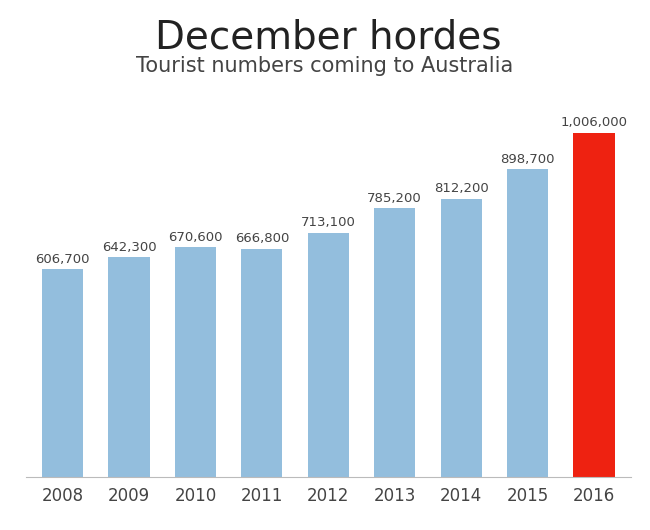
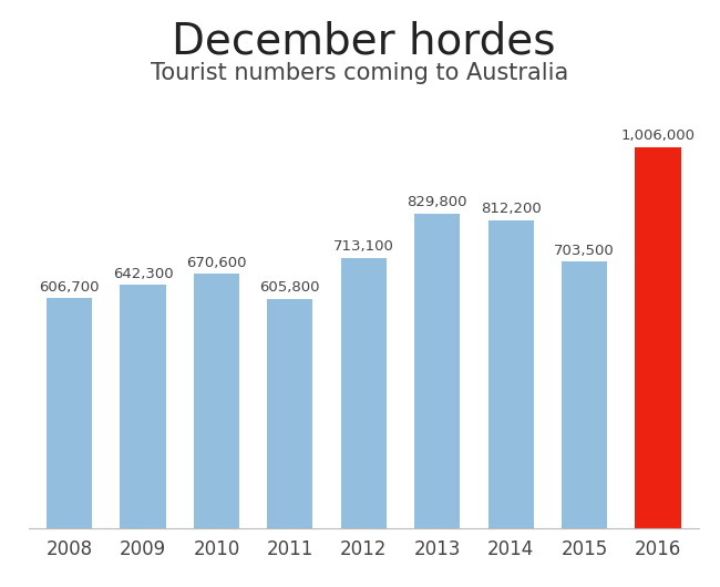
2011: 666,800 -> 605,800
2013: 785,200 -> 829,800
2015: 898,700 -> 703,500
